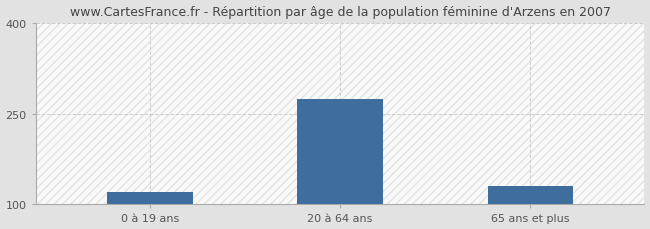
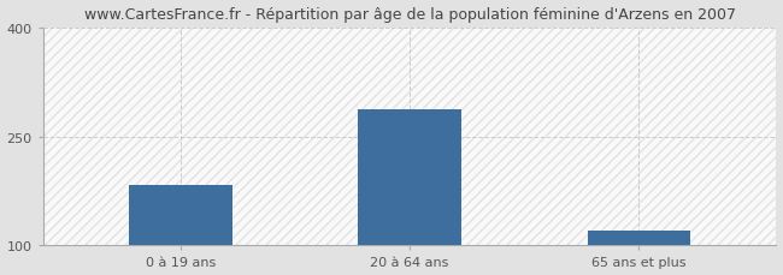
0 à 19 ans: 120 -> 184
20 à 64 ans: 275 -> 288
65 ans et plus: 130 -> 120
